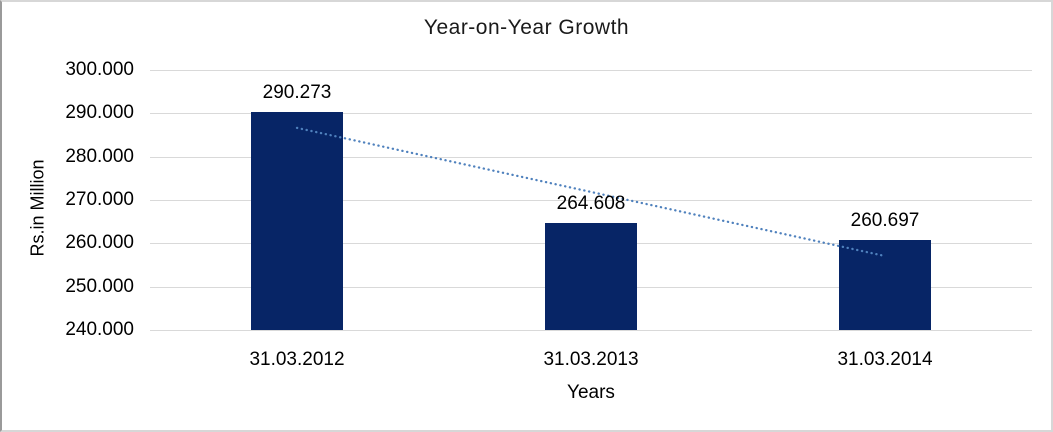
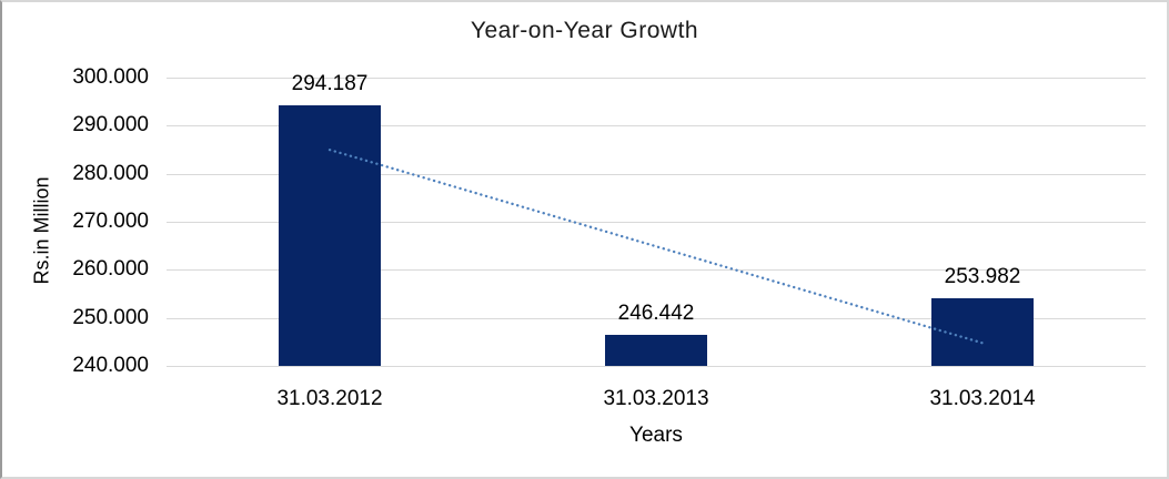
31.03.2012: 290.273 -> 294.187
31.03.2013: 264.608 -> 246.442
31.03.2014: 260.697 -> 253.982
